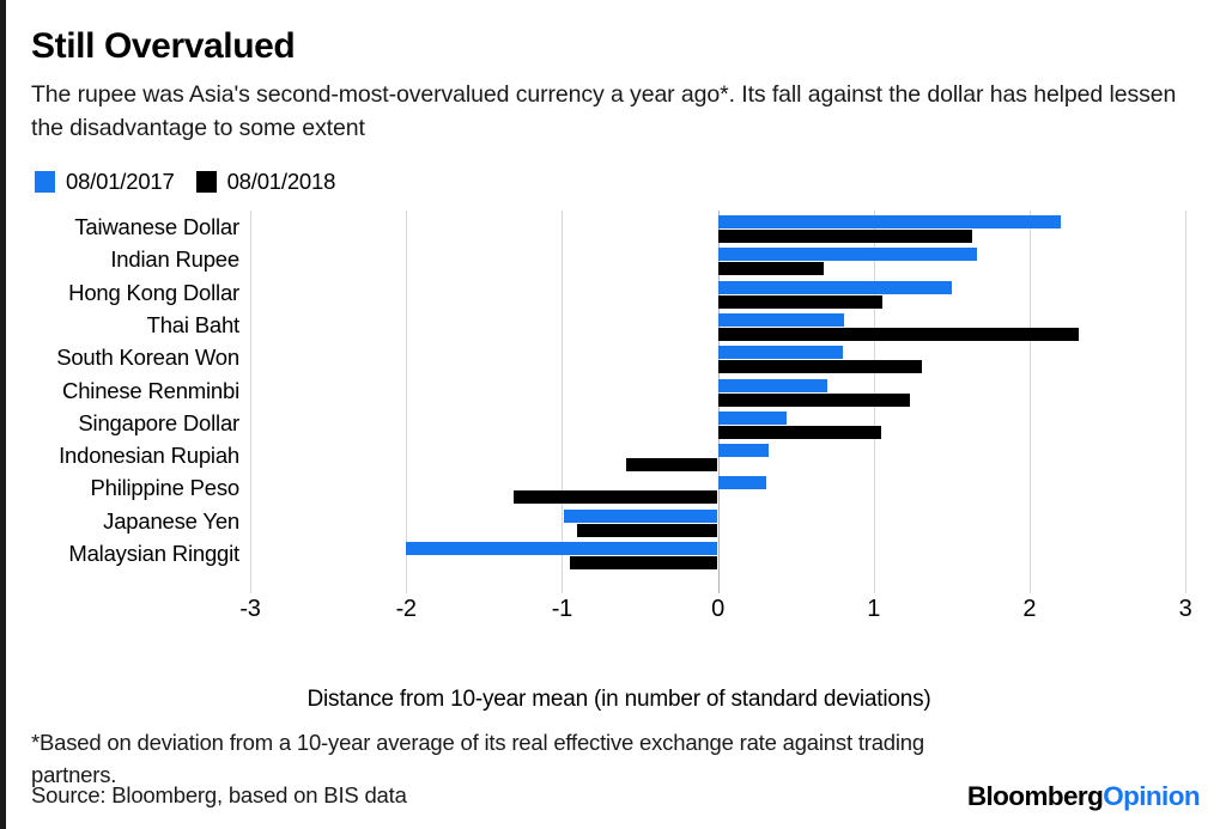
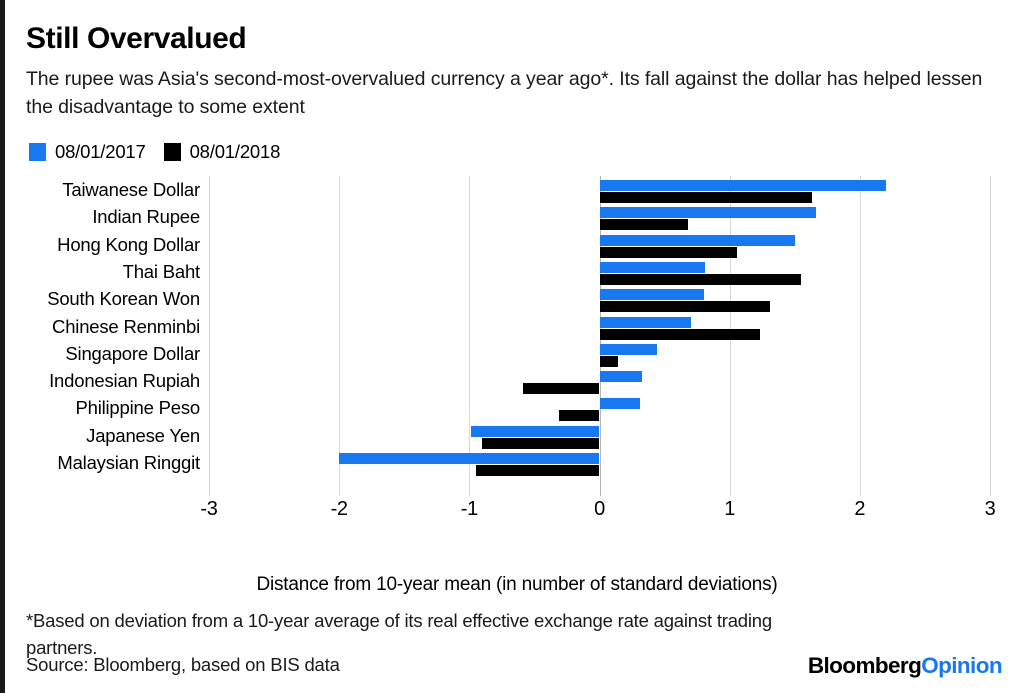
08/01/2018/Thai Baht: 2.32 -> 1.55
08/01/2018/Singapore Dollar: 1.05 -> 0.14
08/01/2018/Philippine Peso: -1.31 -> -0.31
